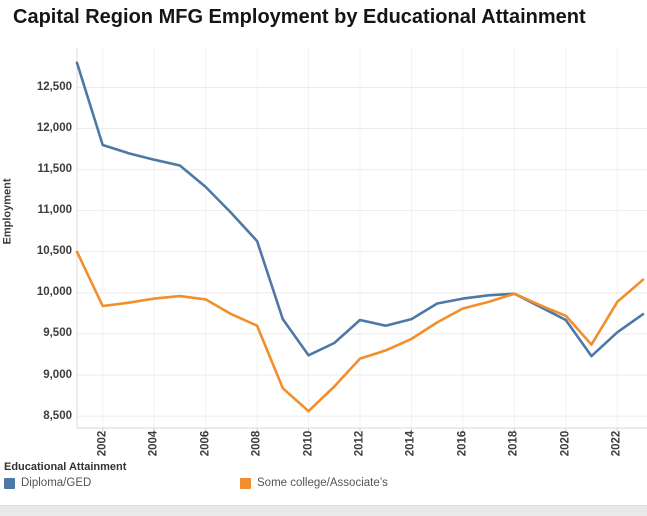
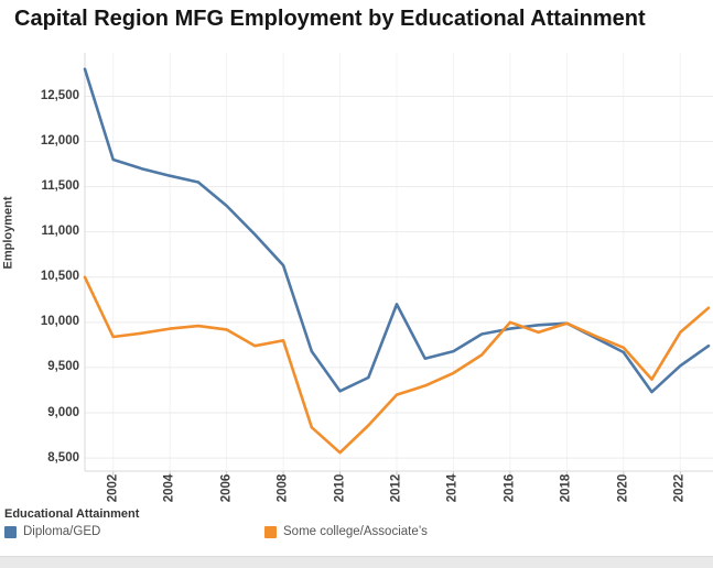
Some college/Associate’s/2008: 9600 -> 9800
Diploma/GED/2012: 9700 -> 10200
Some college/Associate’s/2016: 9800 -> 10000
